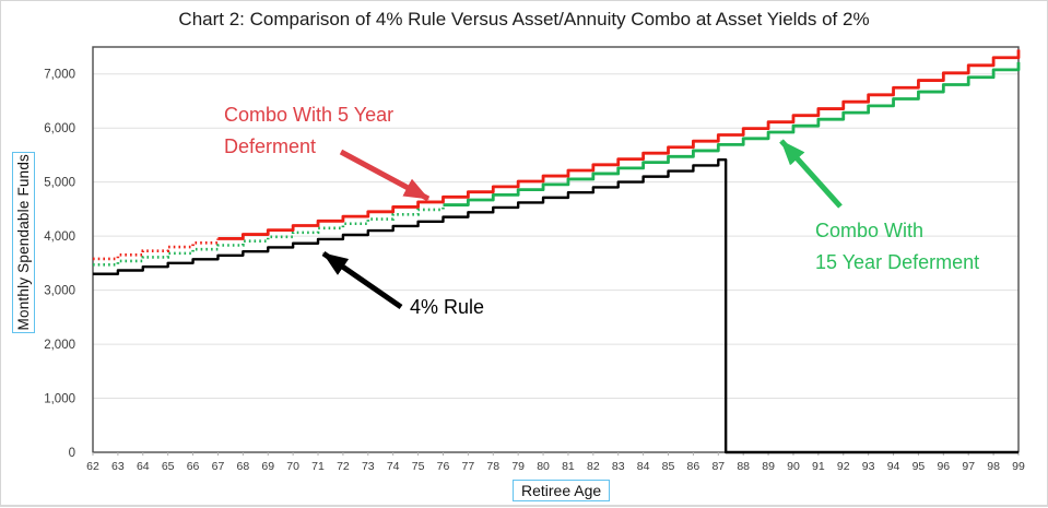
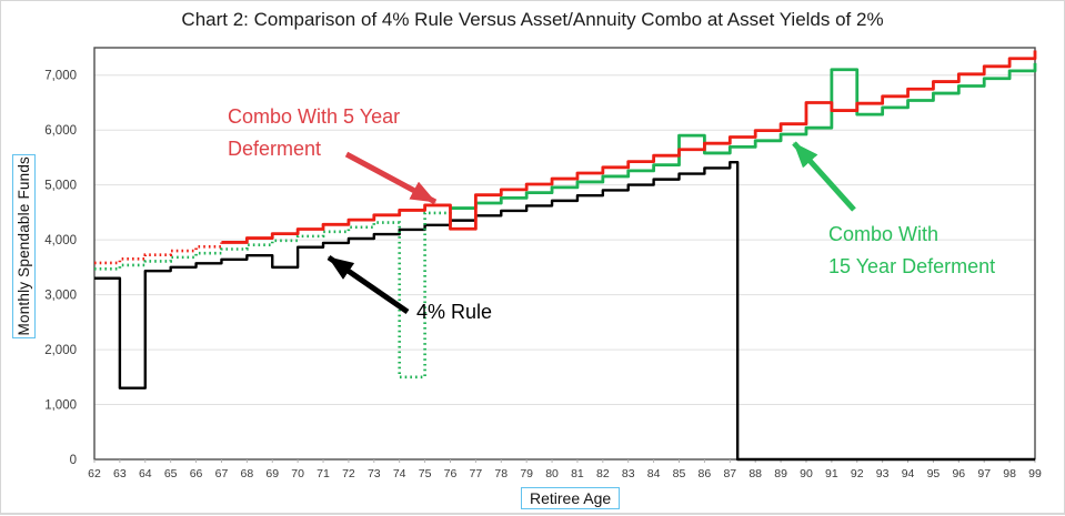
4% Rule/63: 3400 -> 1300
4% Rule/69: 3800 -> 3500
Combo With 15 Year Deferment/74: 4400 -> 1500
Combo With 5 Year Deferment/76: 4700 -> 4200
Combo With 15 Year Deferment/85: 5500 -> 5900
Combo With 5 Year Deferment/90: 6200 -> 6500
Combo With 15 Year Deferment/91: 6200 -> 7100
